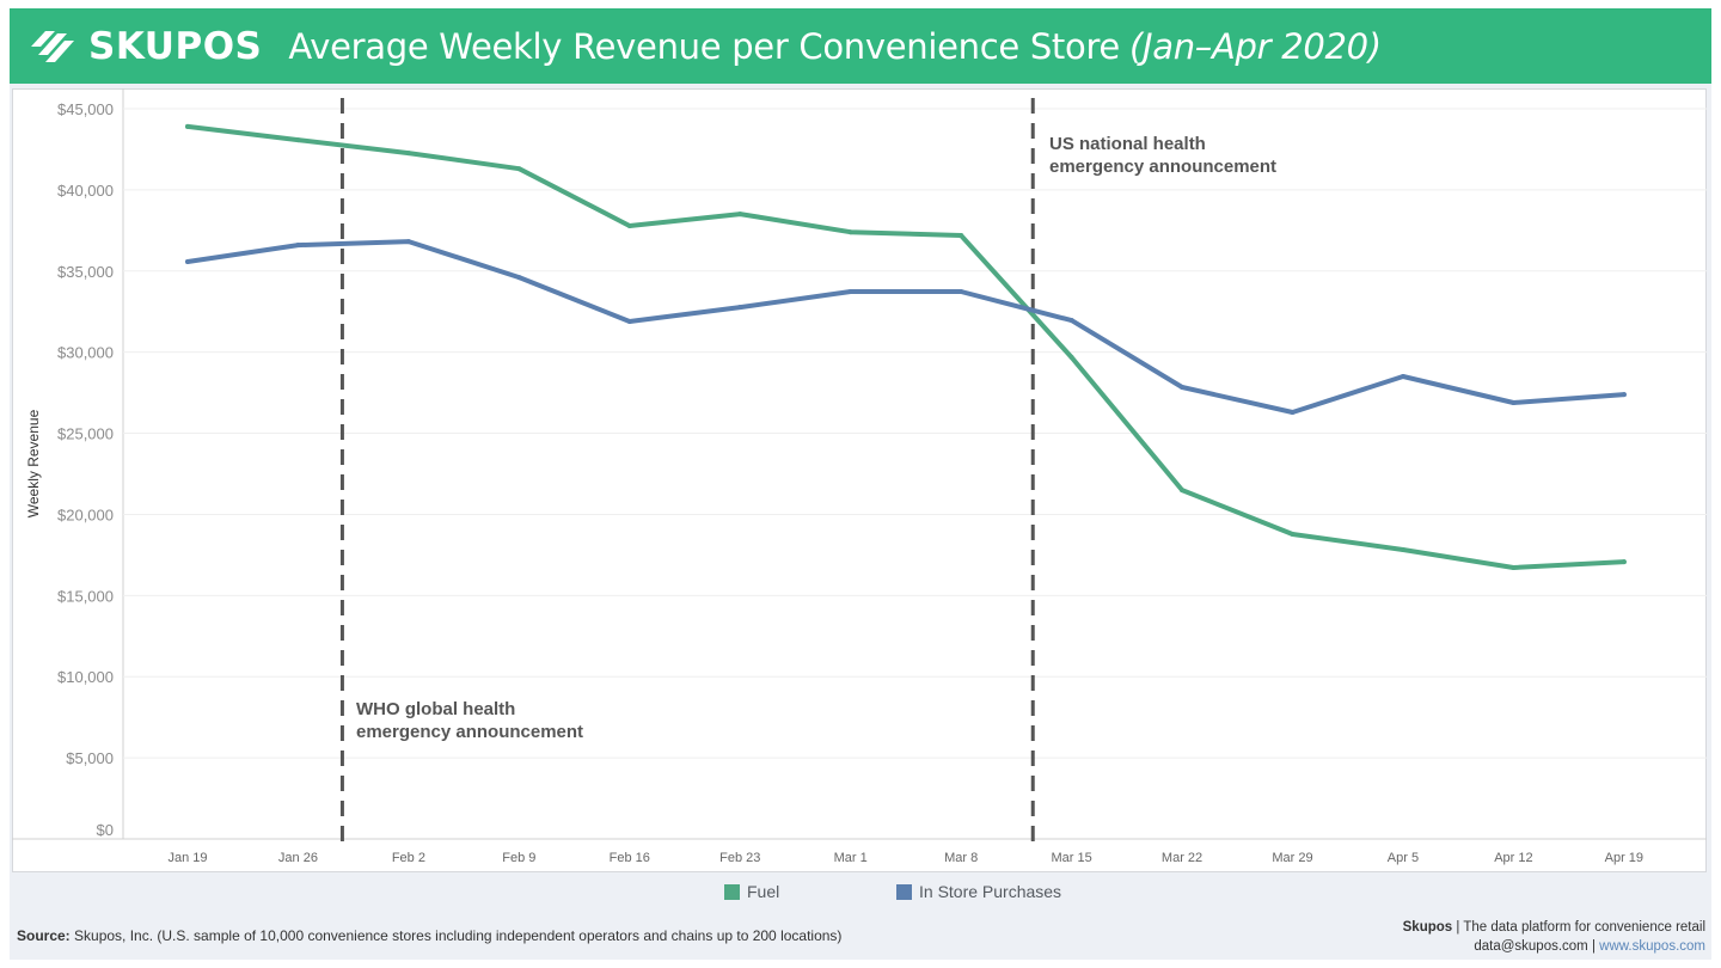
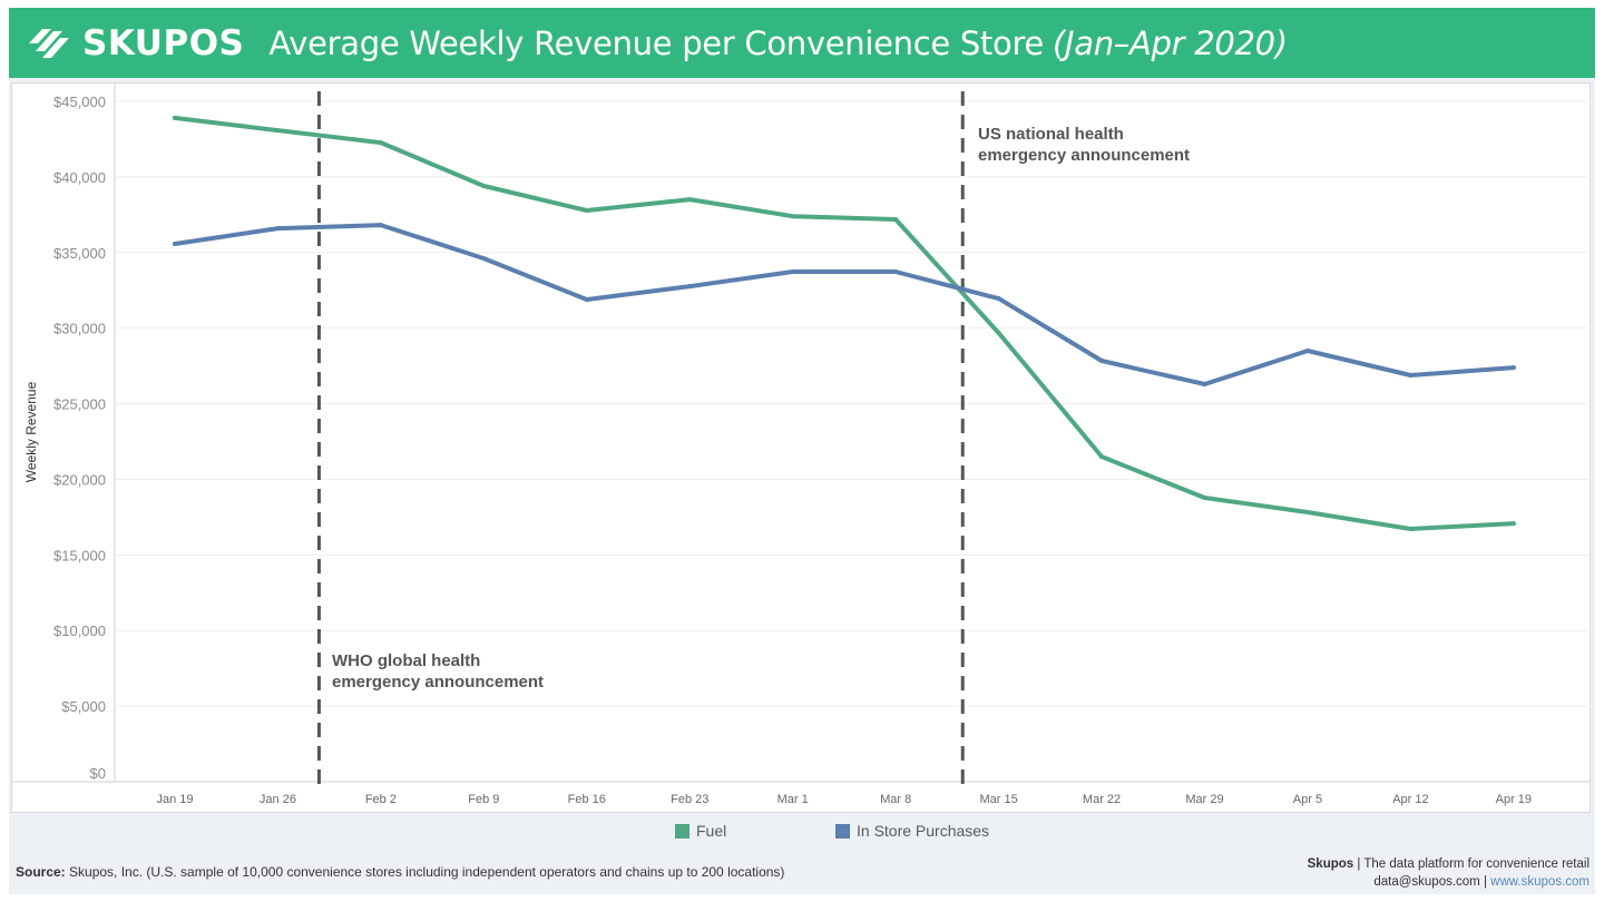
Fuel/Feb 9: $41300 -> $39400
